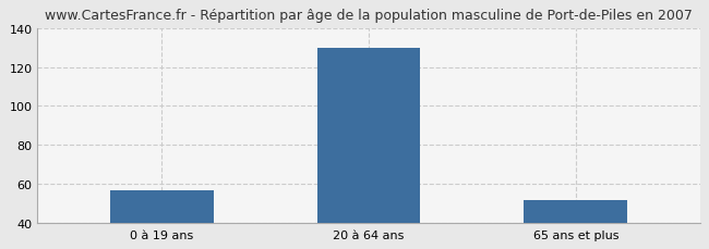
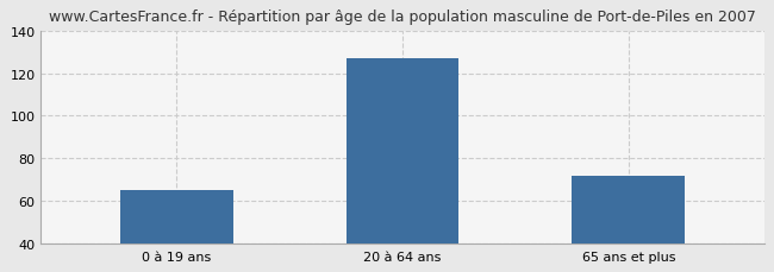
0 à 19 ans: 57 -> 65
20 à 64 ans: 130 -> 127
65 ans et plus: 52 -> 72
